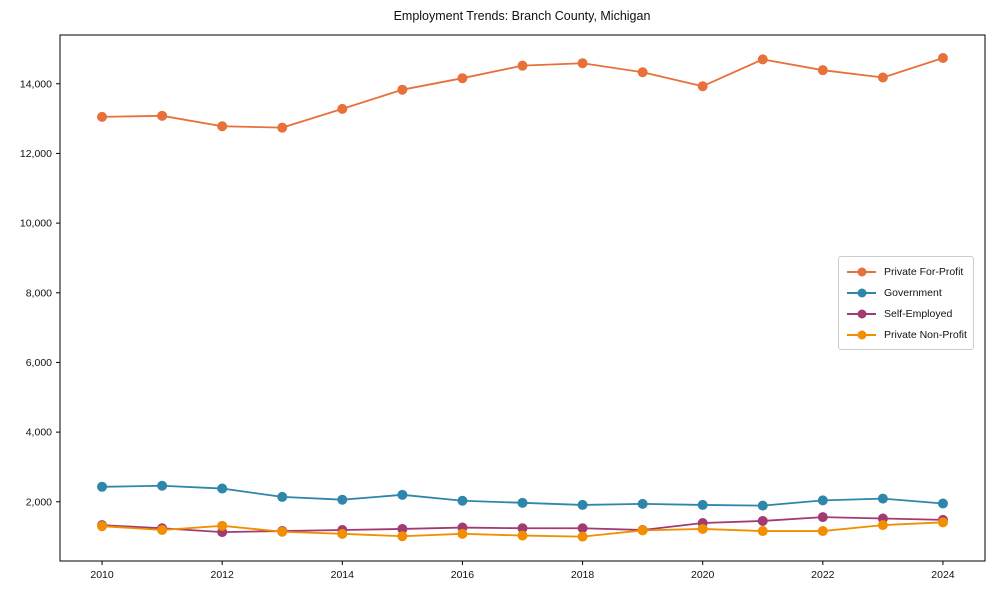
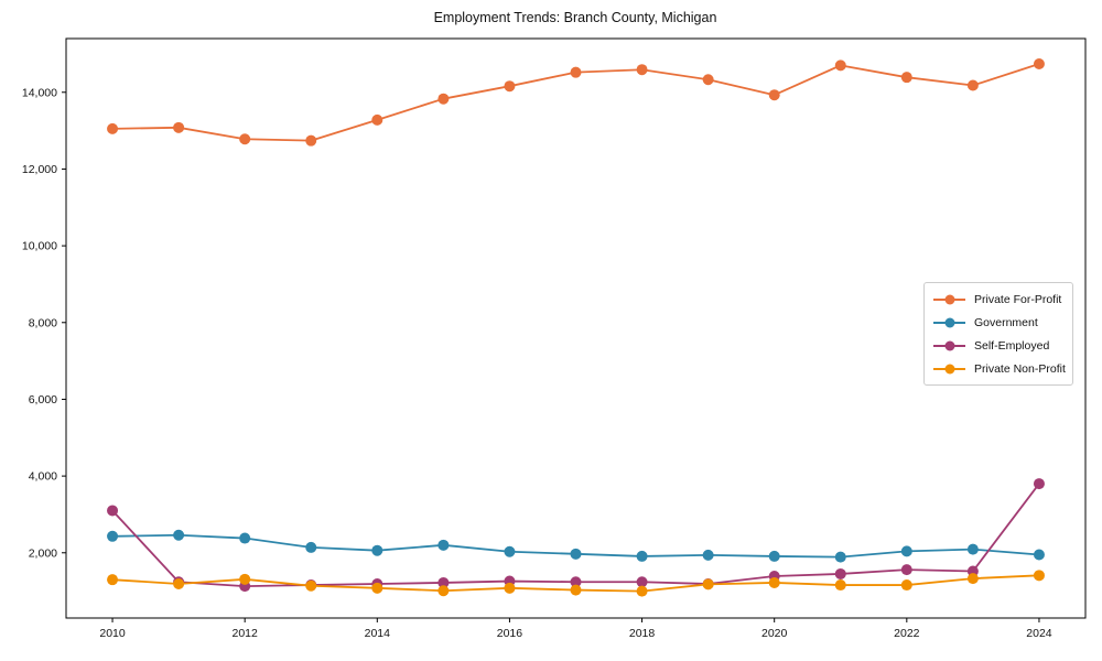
Self-Employed/2010: 1300 -> 3100
Self-Employed/2024: 1500 -> 3800
